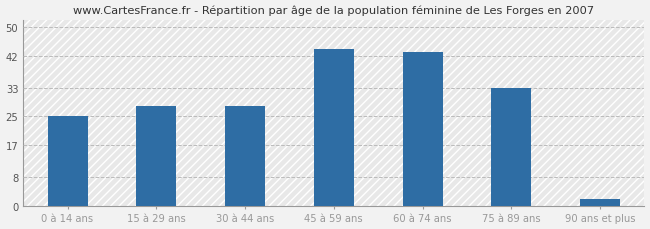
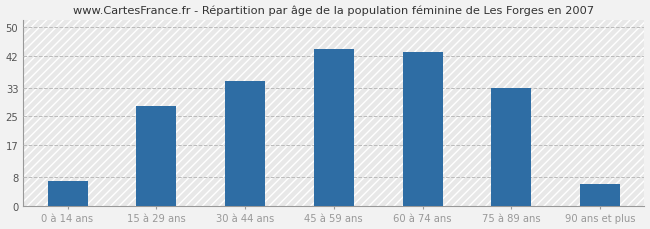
0 à 14 ans: 25 -> 7
30 à 44 ans: 28 -> 35
90 ans et plus: 2 -> 6
